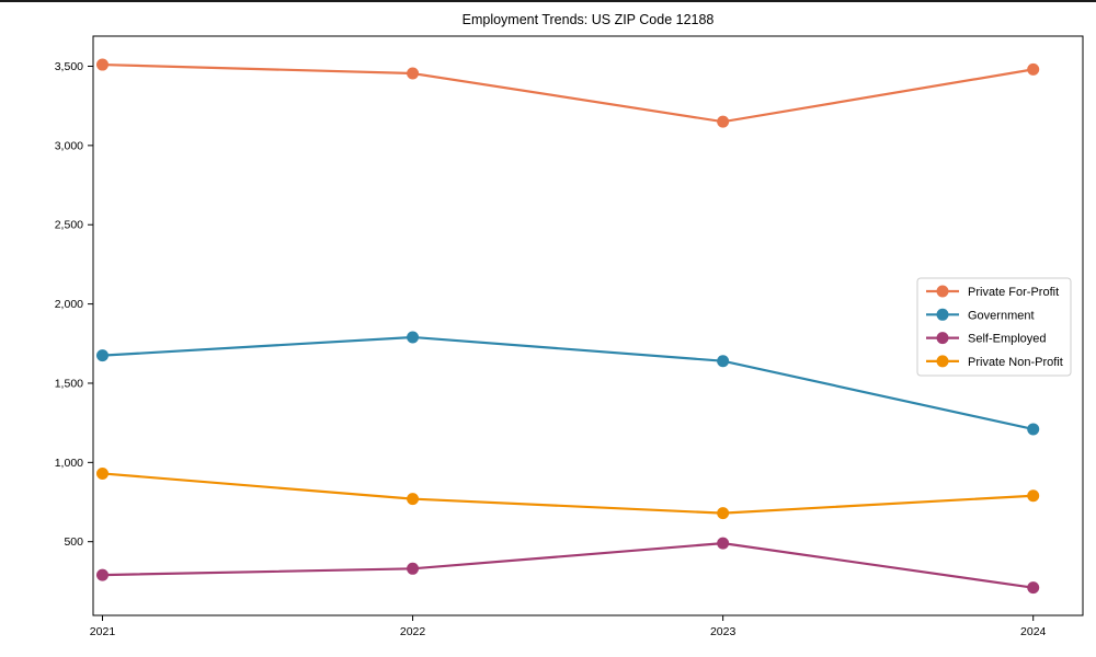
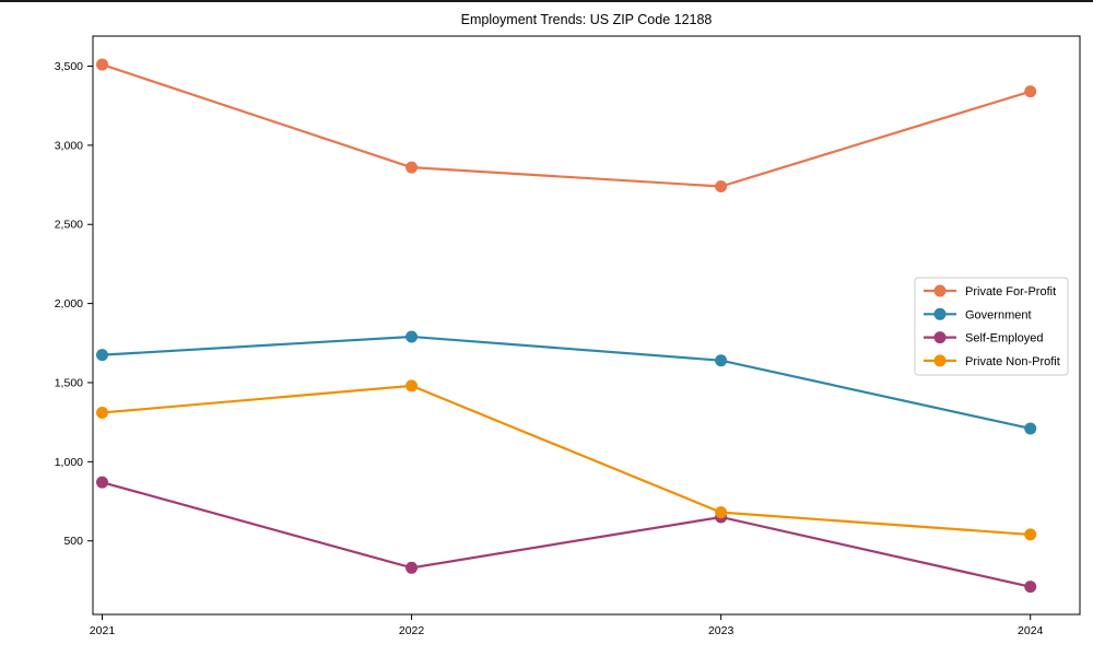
Self-Employed/2021: 290 -> 870
Private Non-Profit/2021: 930 -> 1310
Private For-Profit/2022: 3460 -> 2860
Private Non-Profit/2022: 770 -> 1480
Private For-Profit/2023: 3150 -> 2740
Self-Employed/2023: 490 -> 650
Private For-Profit/2024: 3480 -> 3340
Private Non-Profit/2024: 790 -> 540
